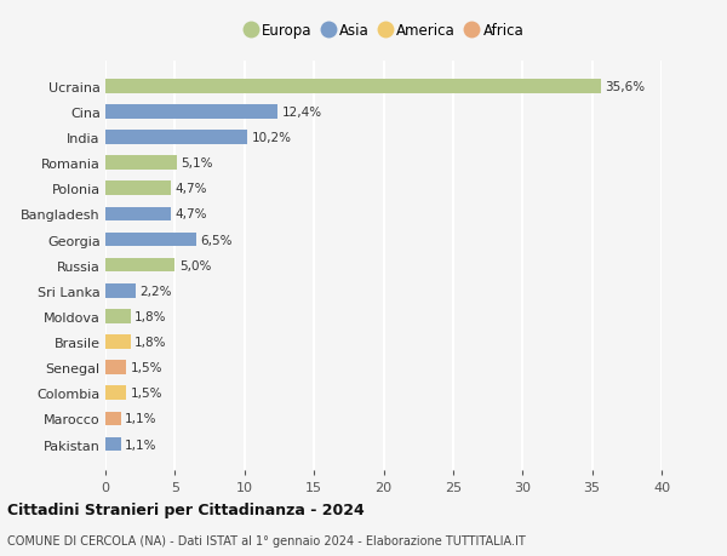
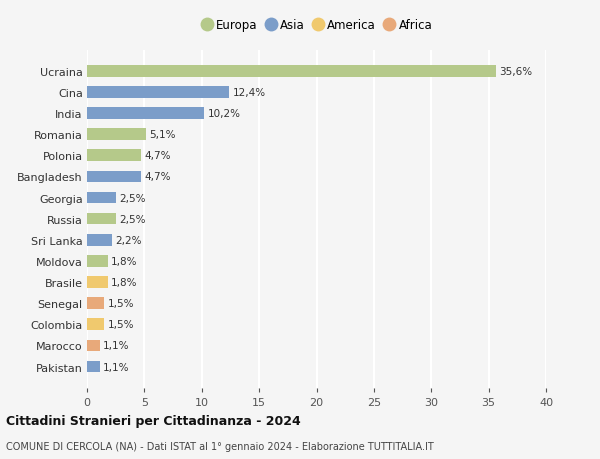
Georgia: 6,5% -> 2,5%
Russia: 5,0% -> 2,5%
